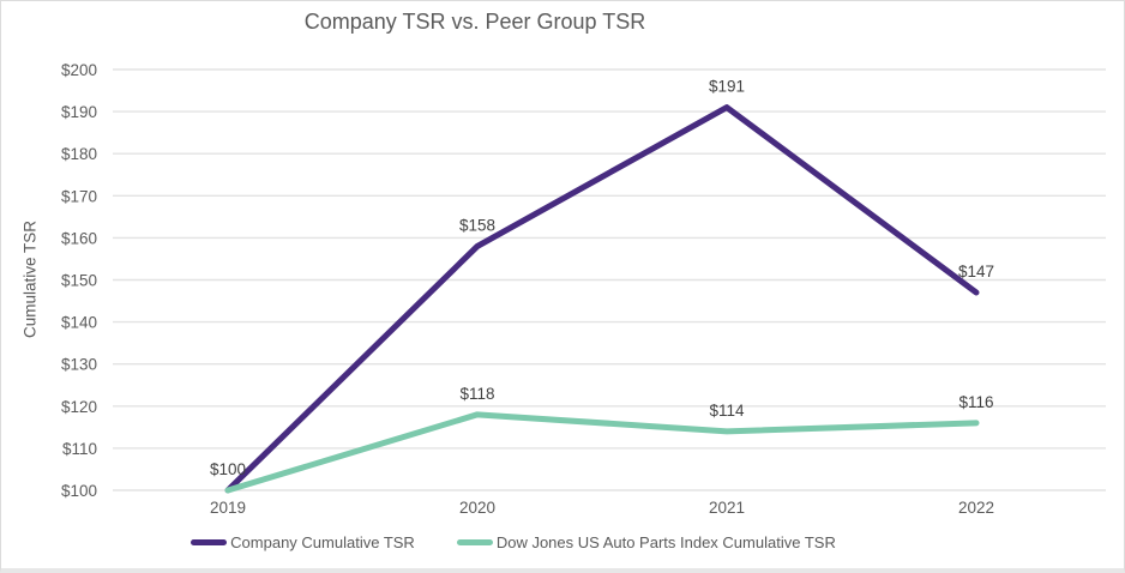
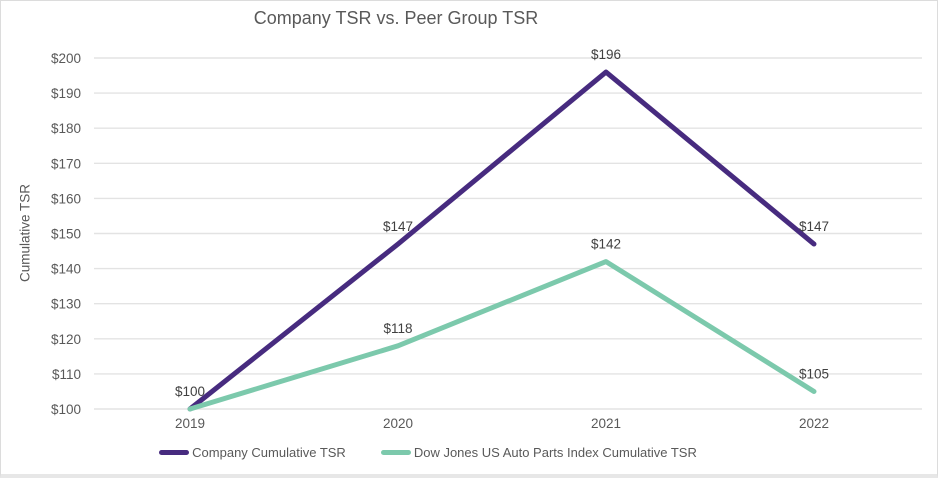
Company Cumulative TSR/2020: $158 -> $147
Company Cumulative TSR/2021: $191 -> $196
Dow Jones US Auto Parts Index Cumulative TSR/2021: $114 -> $142
Dow Jones US Auto Parts Index Cumulative TSR/2022: $116 -> $105
